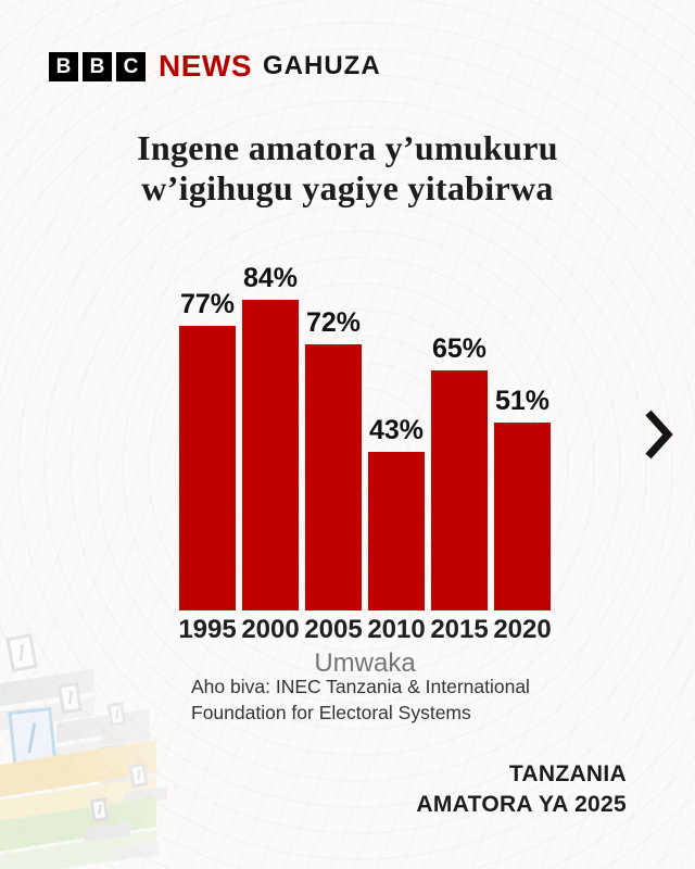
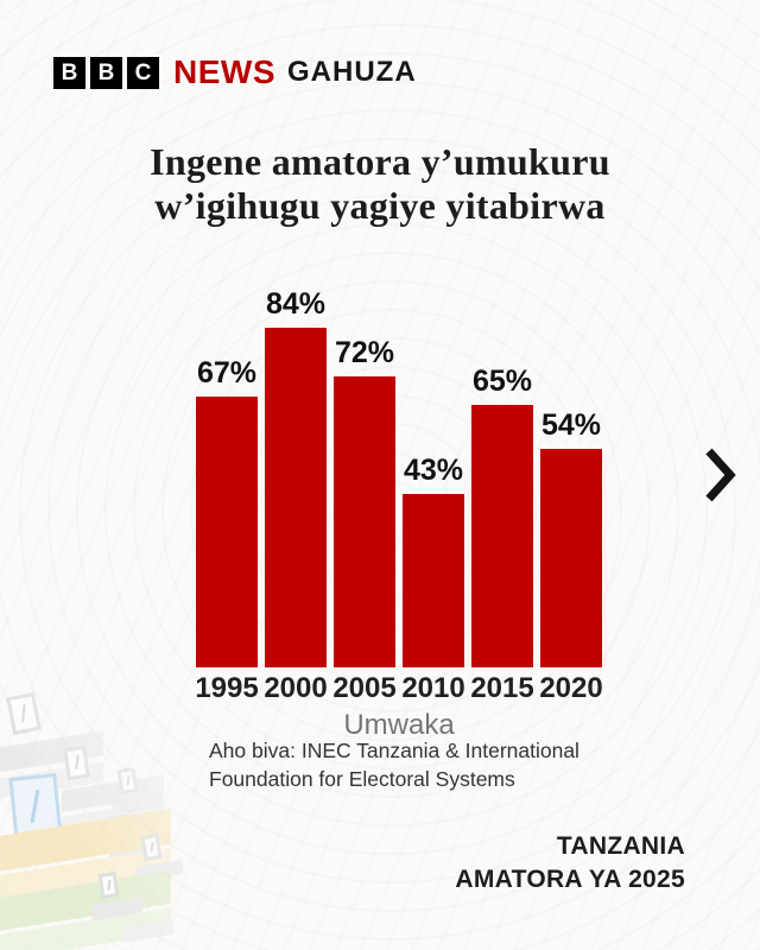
1995: 77% -> 67%
2020: 51% -> 54%
